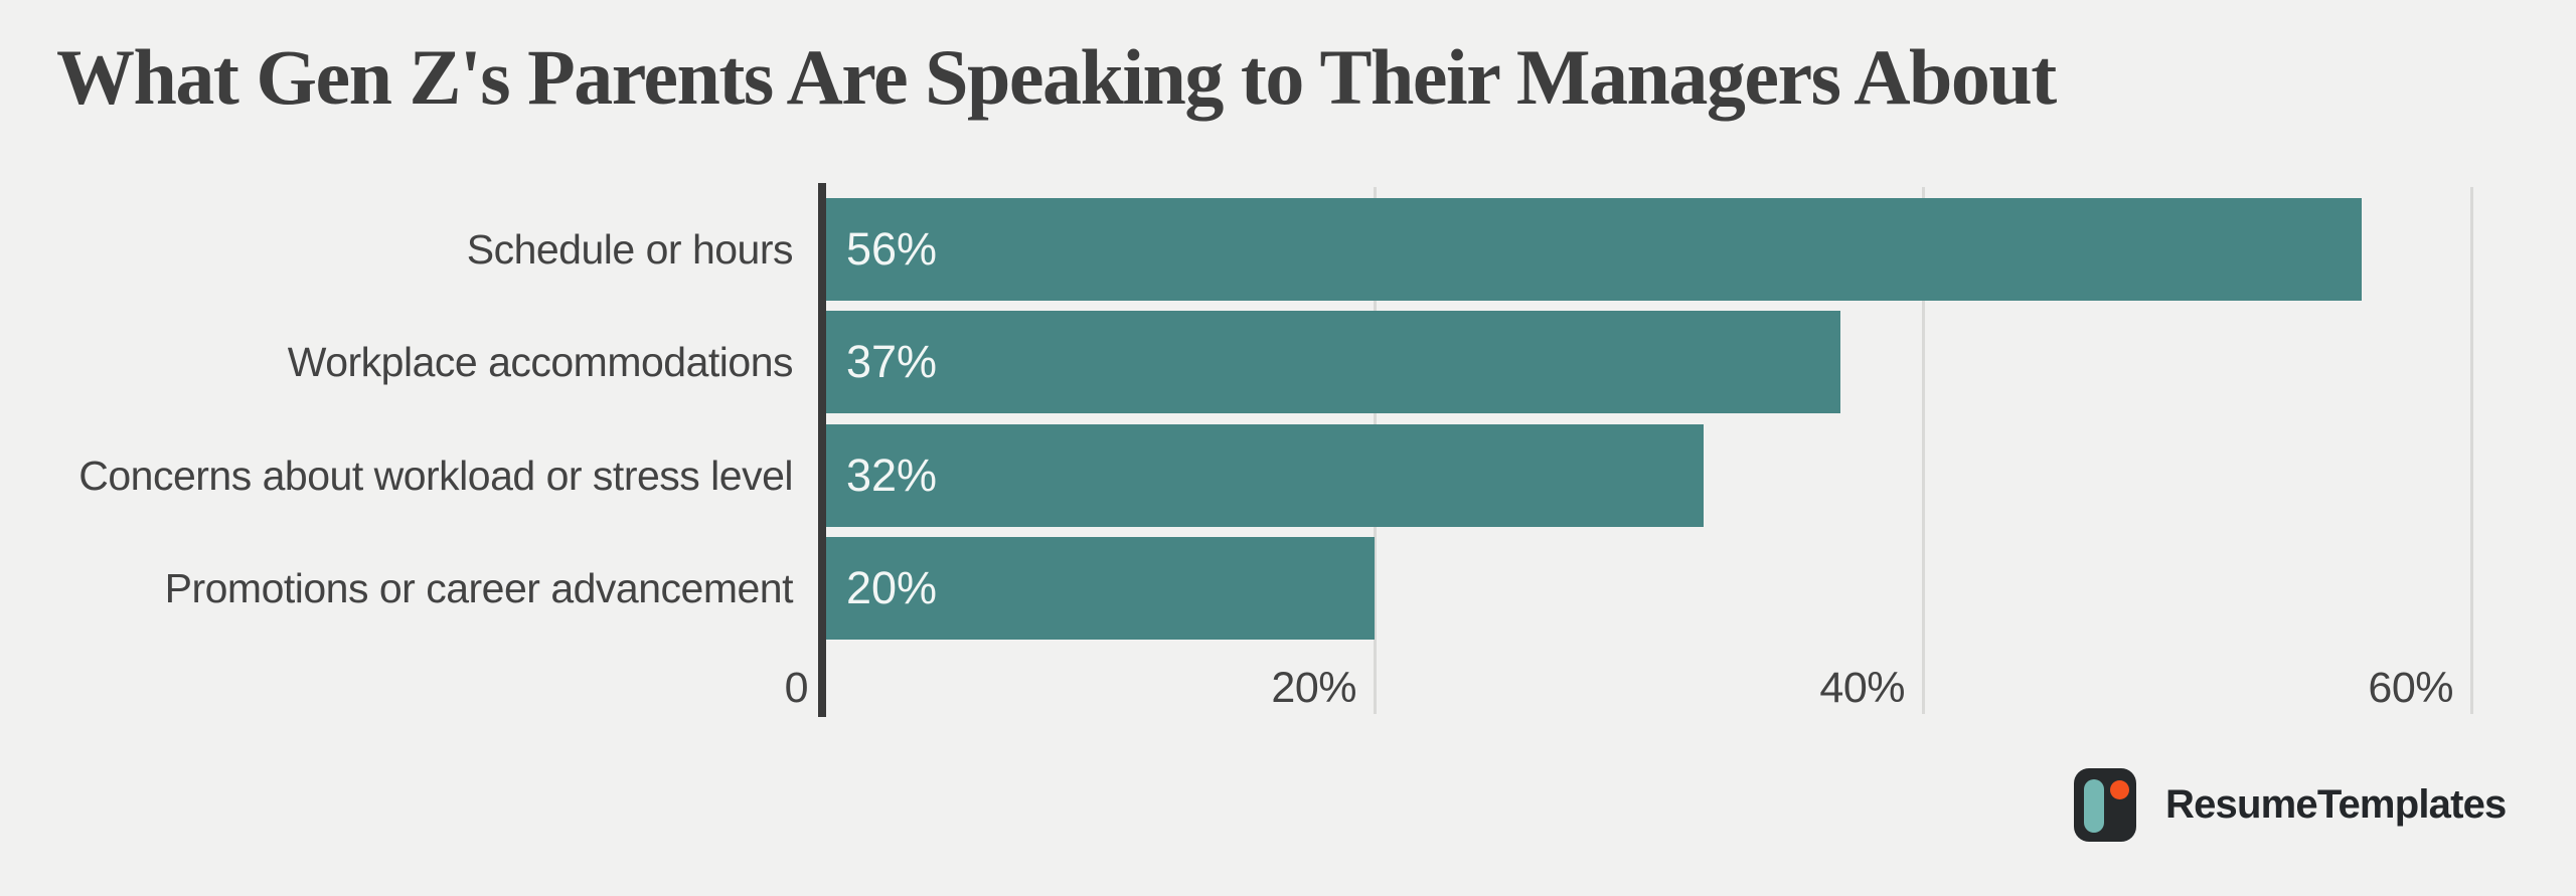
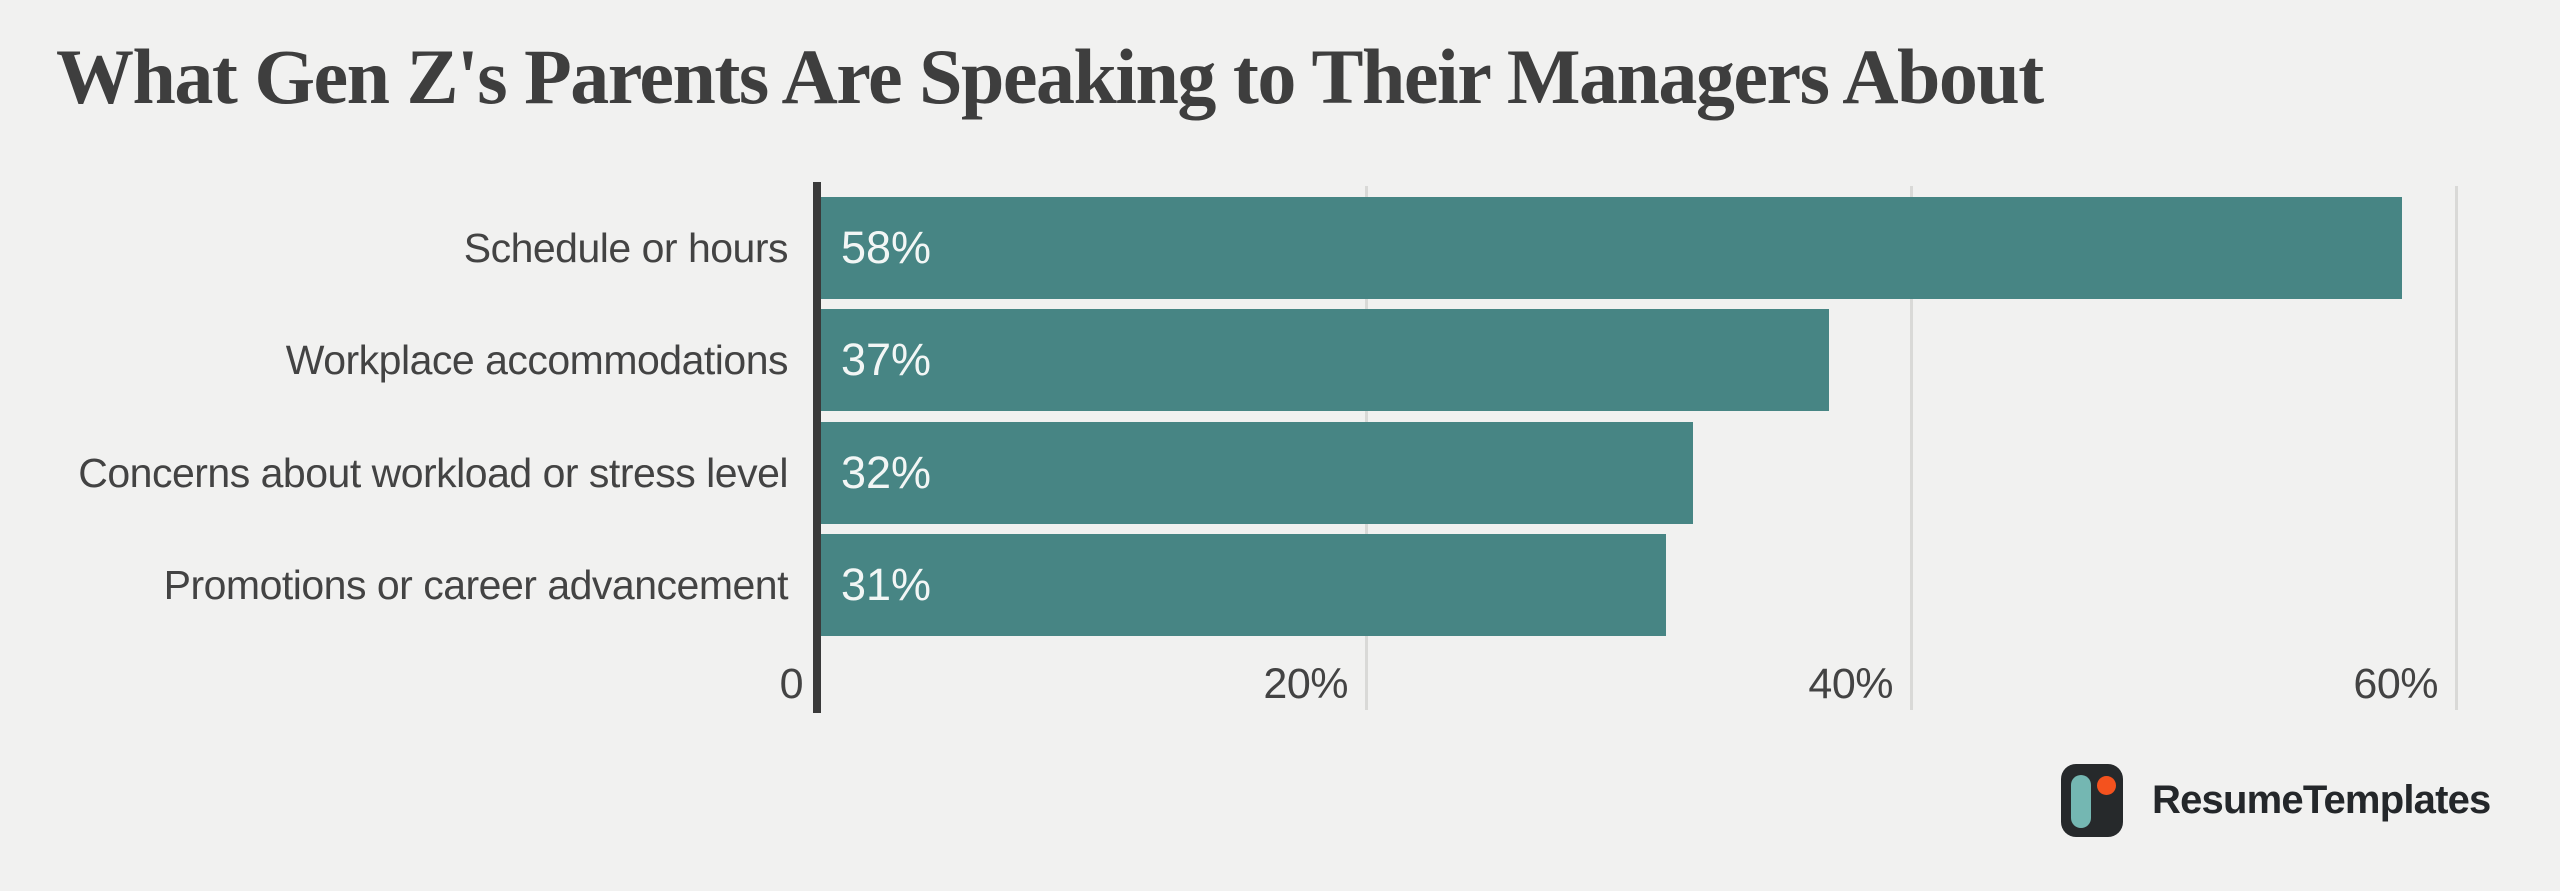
Schedule or hours: 56% -> 58%
Promotions or career advancement: 20% -> 31%
